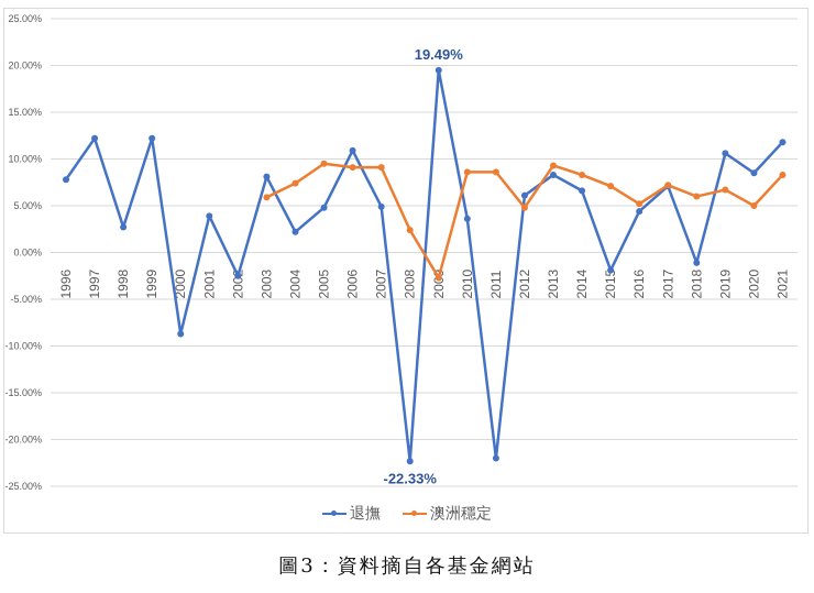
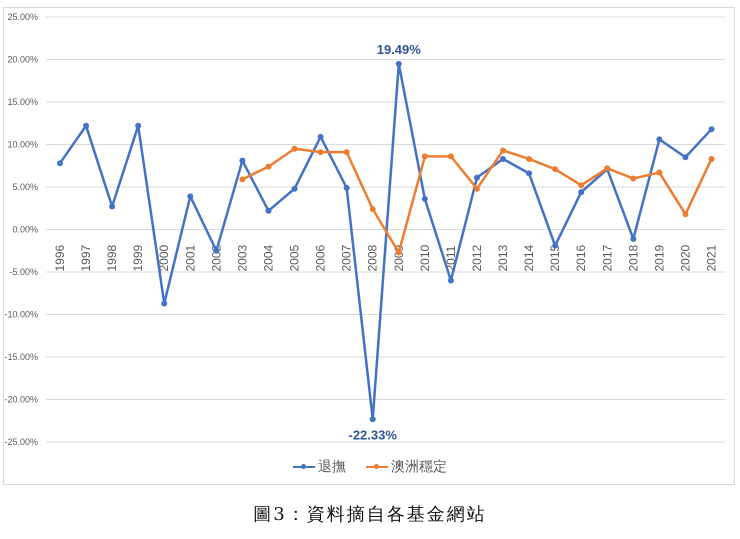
退撫/2011: -22% -> -6%
澳洲穩定/2020: 5% -> 2%
